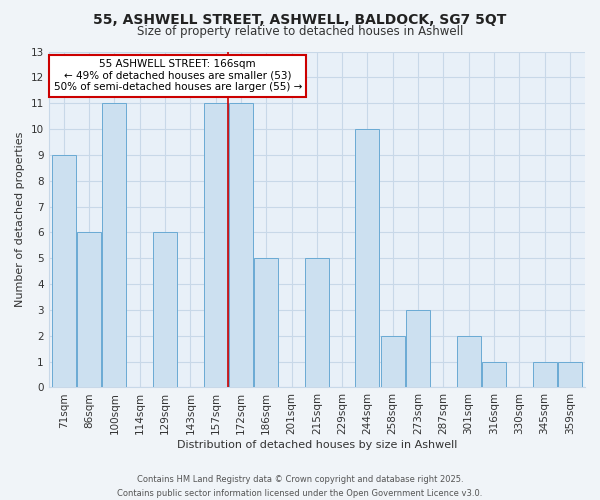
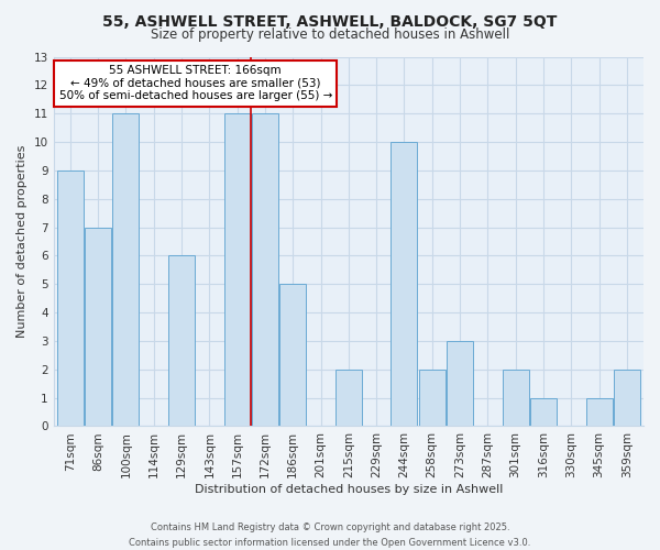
86sqm: 6 -> 7
215sqm: 5 -> 2
359sqm: 1 -> 2
